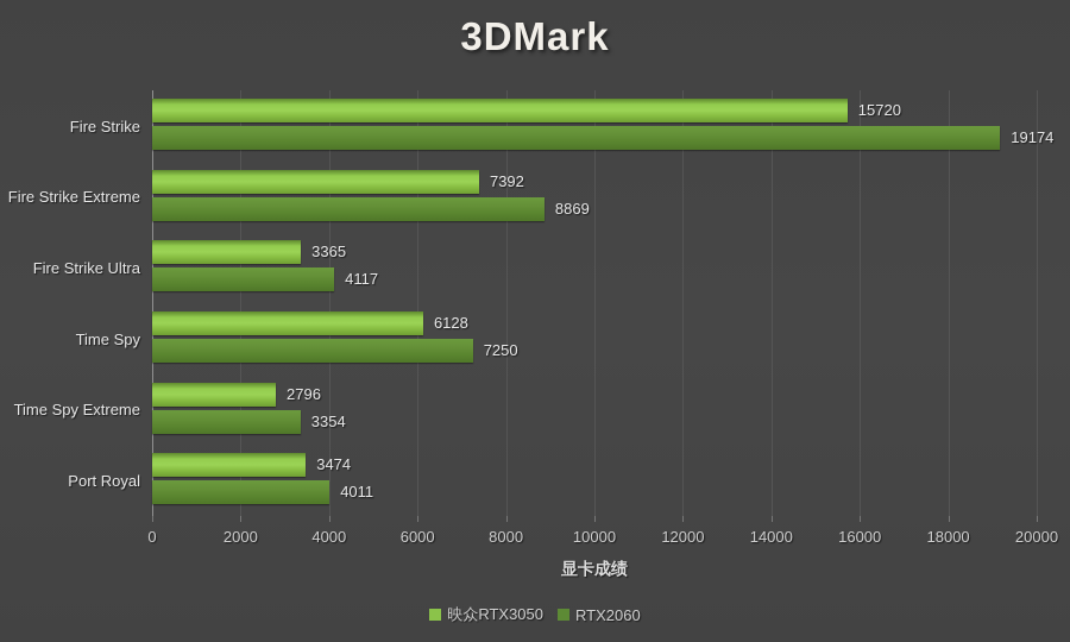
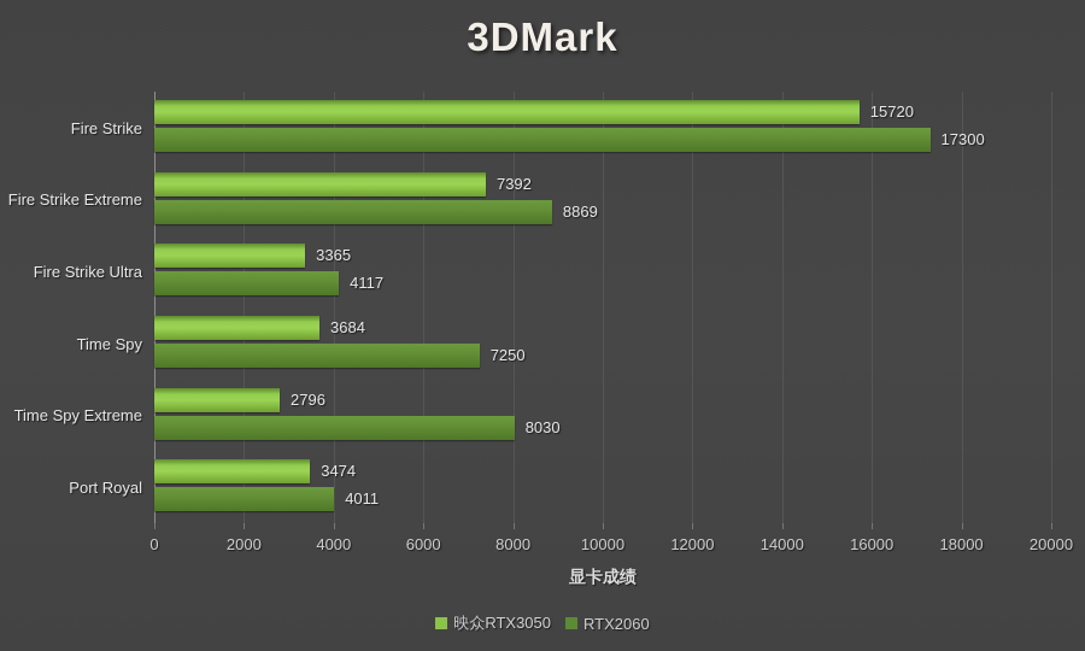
RTX2060/Fire Strike: 19174 -> 17300
映众RTX3050/Time Spy: 6128 -> 3684
RTX2060/Time Spy Extreme: 3354 -> 8030
